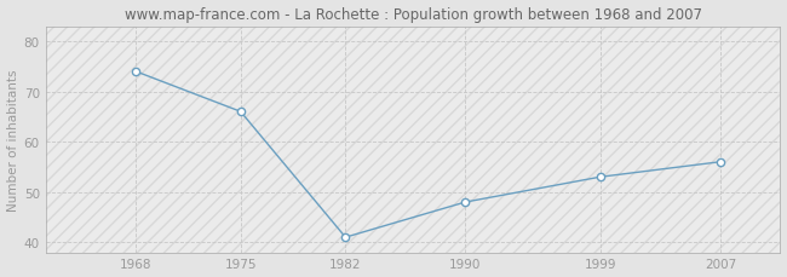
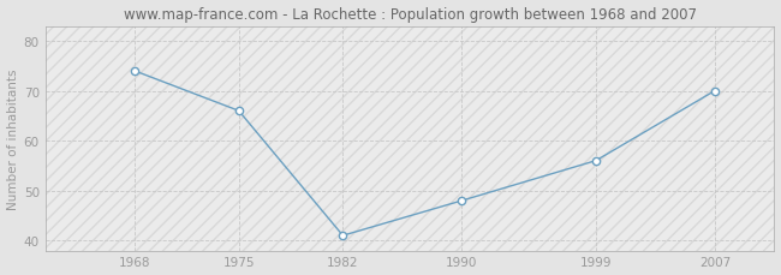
1999: 53 -> 56
2007: 56 -> 70
